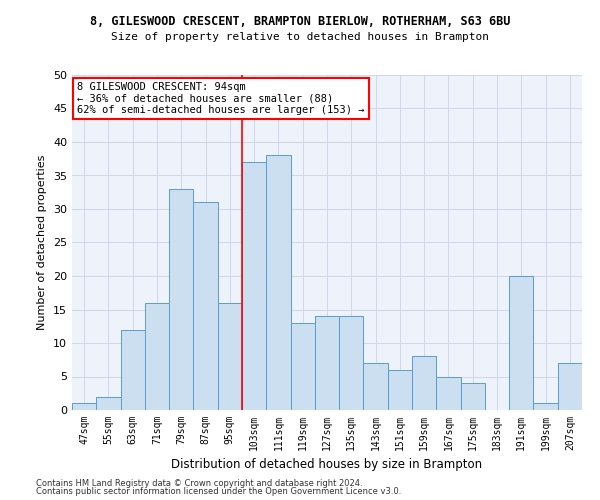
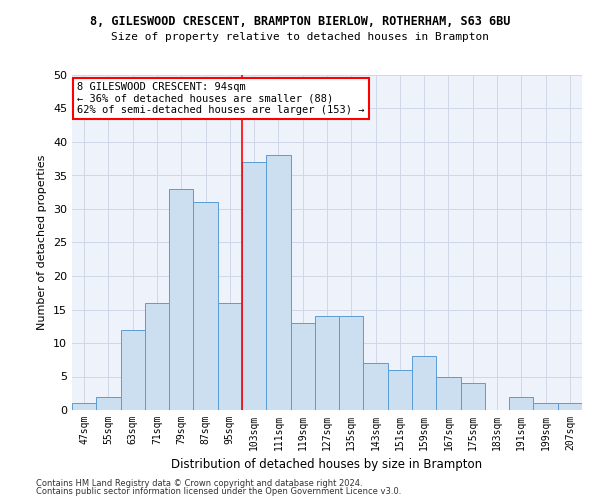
191sqm: 20 -> 2
207sqm: 7 -> 1
